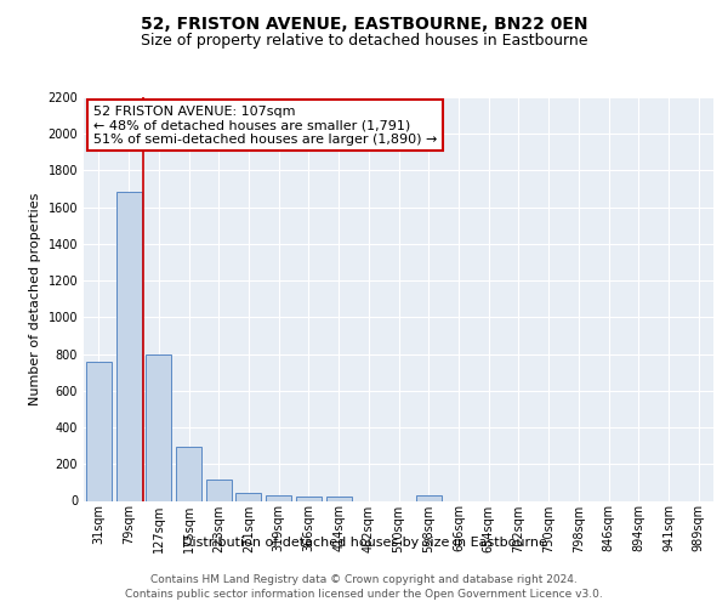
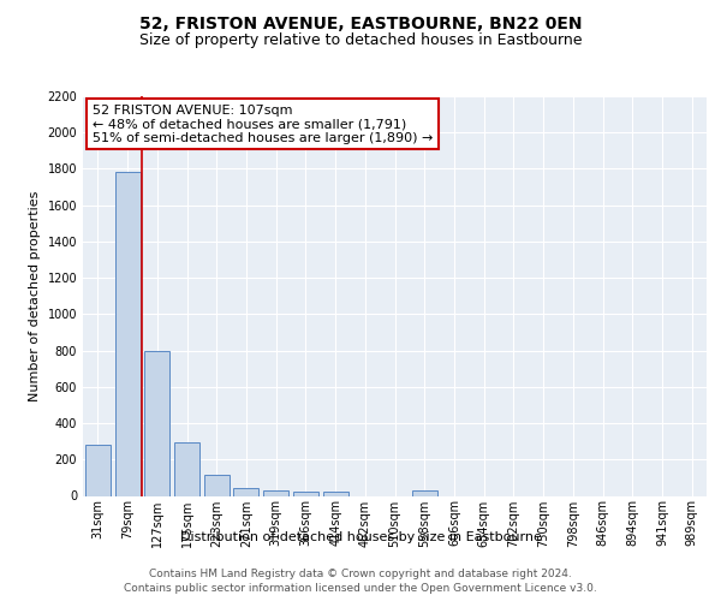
31sqm: 760 -> 280
79sqm: 1680 -> 1780
